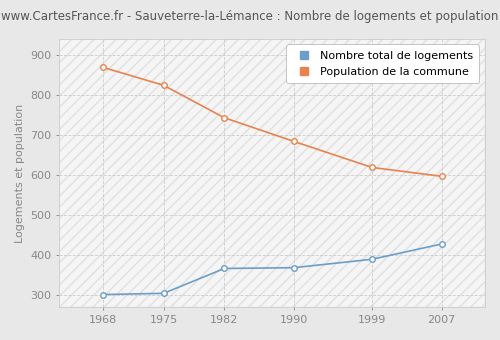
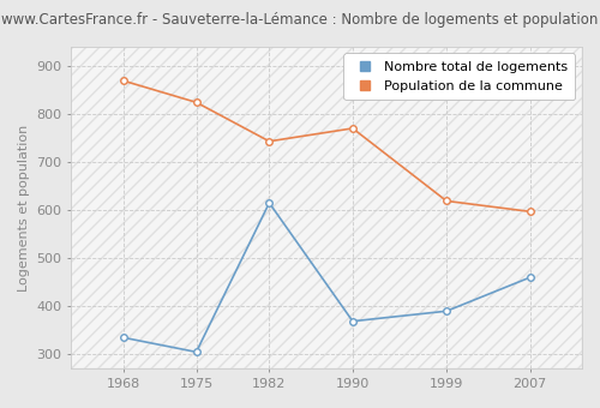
Nombre total de logements/1968: 302 -> 335
Nombre total de logements/1982: 367 -> 615
Population de la commune/1990: 684 -> 770
Nombre total de logements/2007: 428 -> 460
